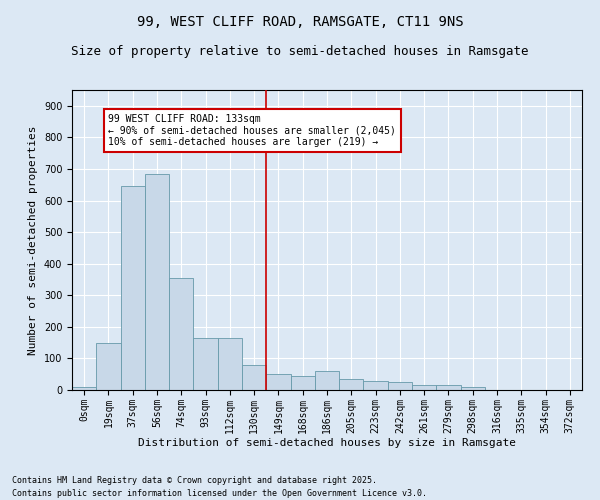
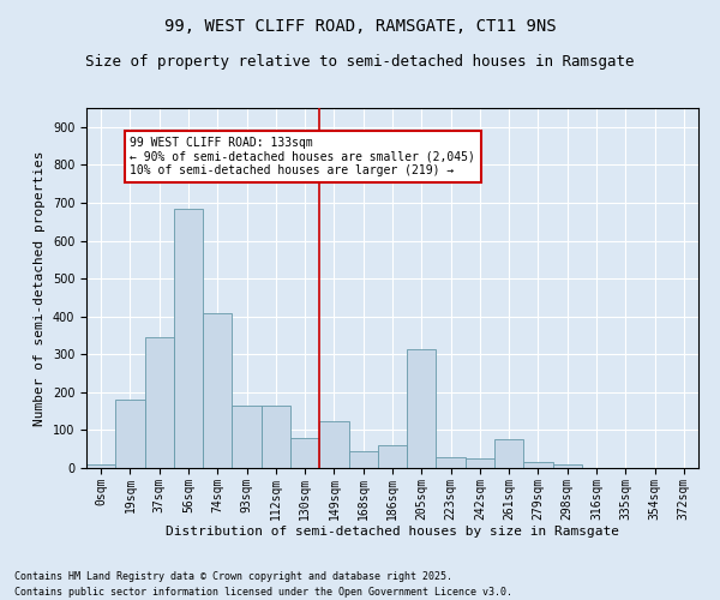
19sqm: 150 -> 180
37sqm: 645 -> 345
74sqm: 355 -> 410
149sqm: 50 -> 125
205sqm: 35 -> 315
261sqm: 15 -> 75
